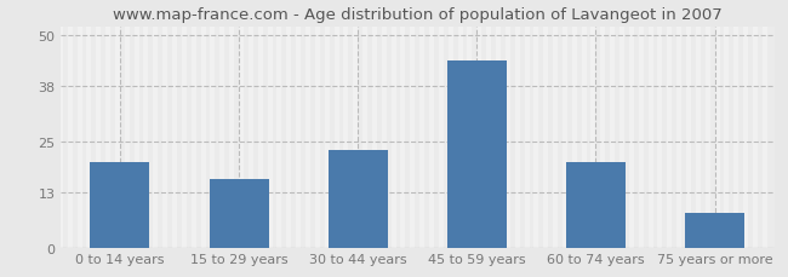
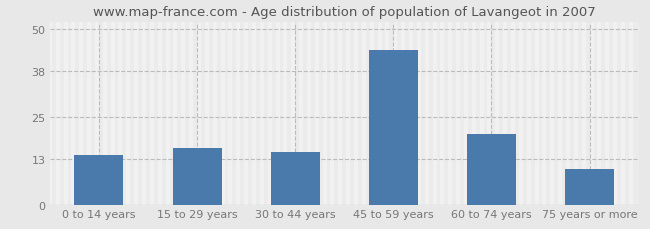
0 to 14 years: 20 -> 14
30 to 44 years: 23 -> 15
75 years or more: 8 -> 10
